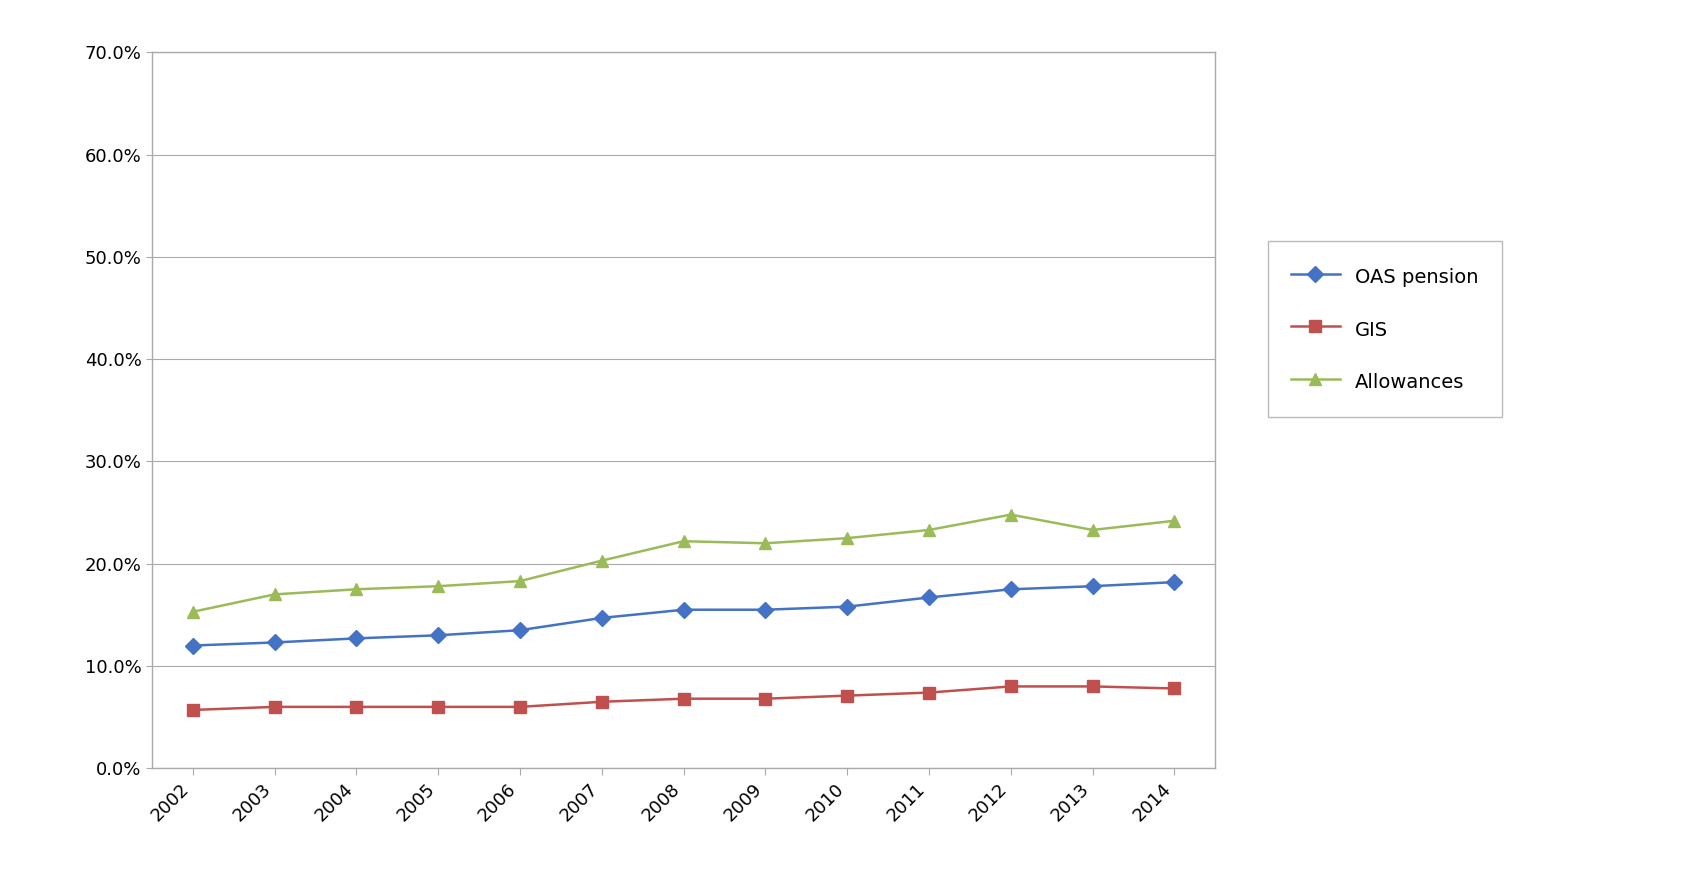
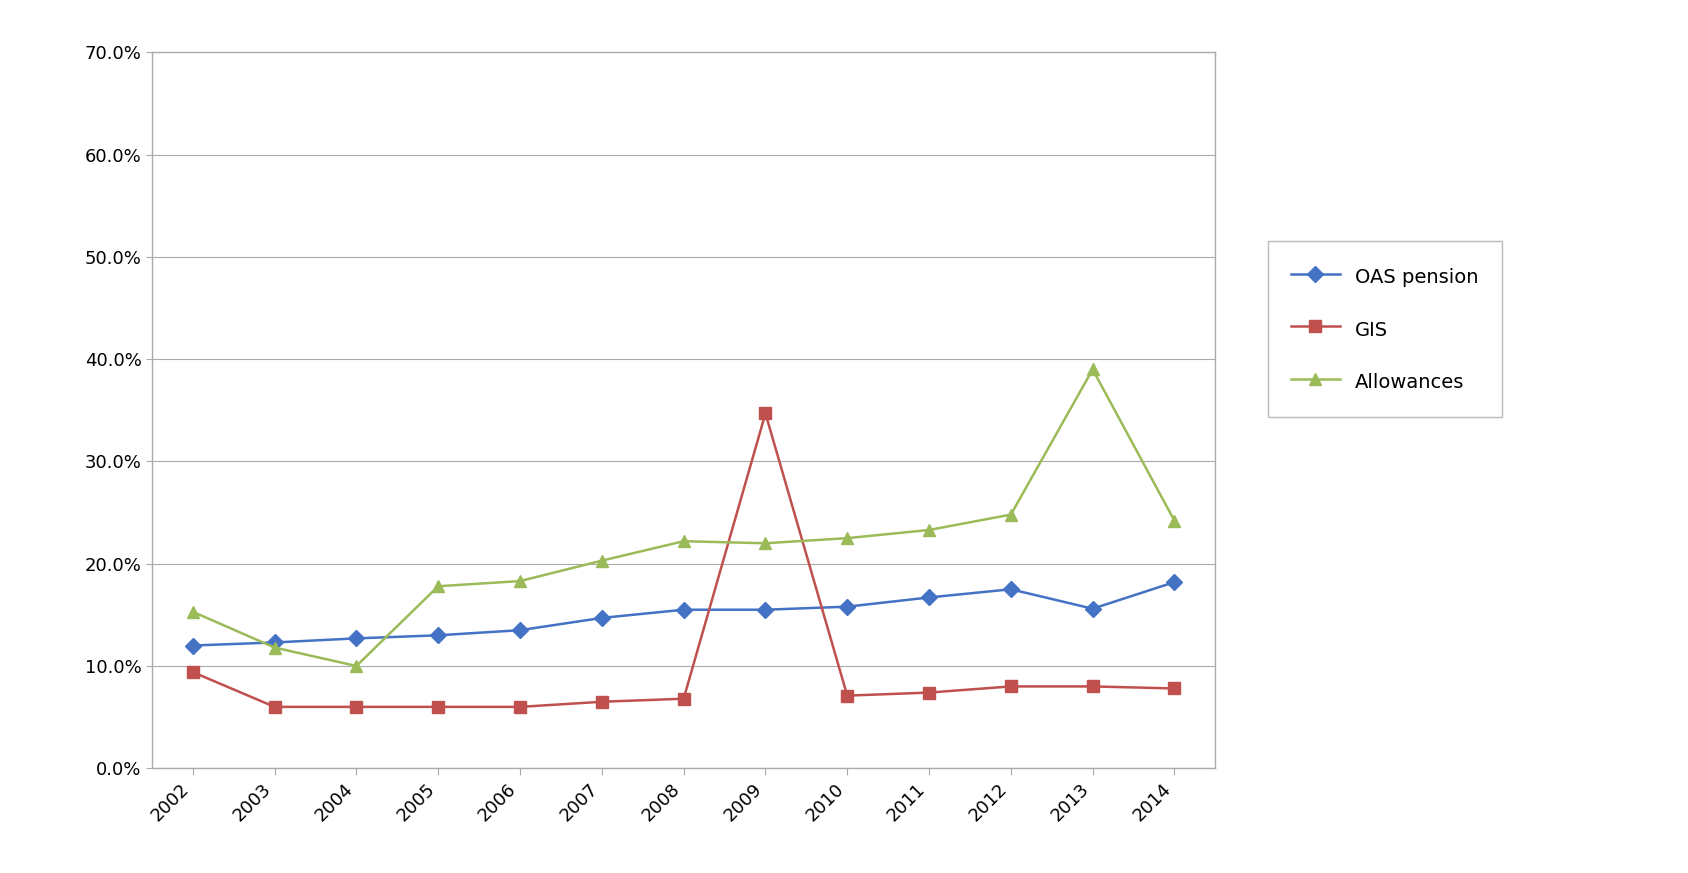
GIS/2002: 5.7% -> 9.4%
Allowances/2003: 17.0% -> 11.8%
Allowances/2004: 17.5% -> 10.0%
GIS/2009: 6.8% -> 34.7%
OAS pension/2013: 17.8% -> 15.6%
Allowances/2013: 23.3% -> 39.0%
